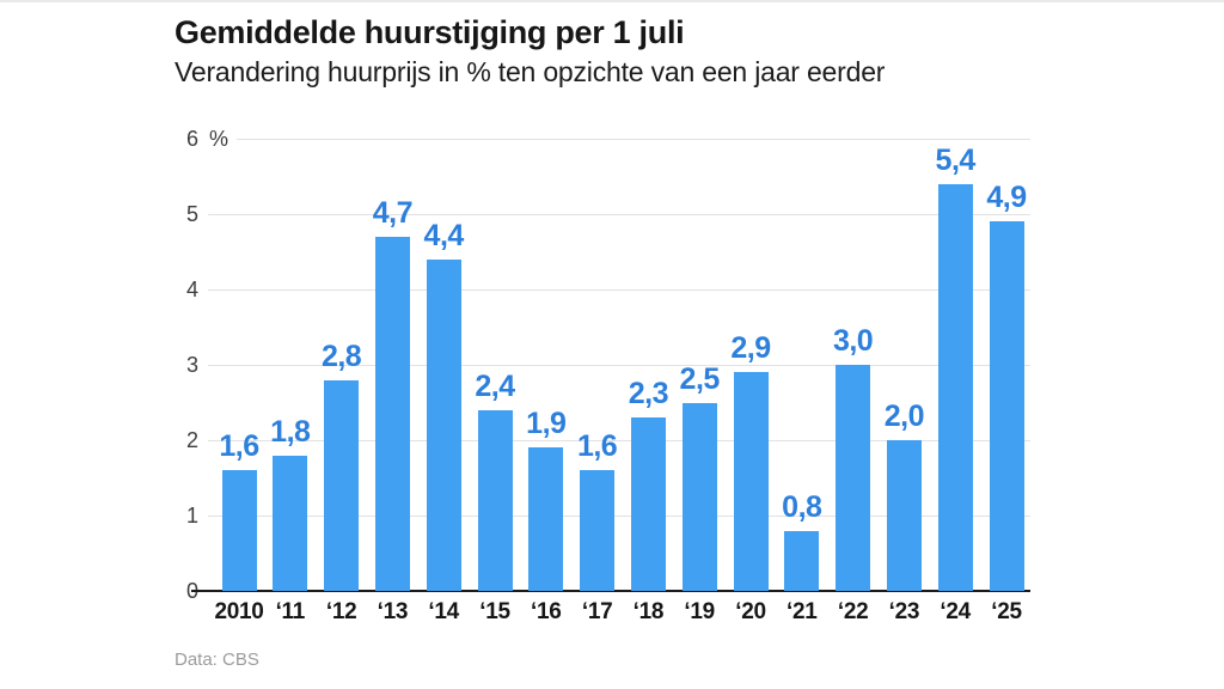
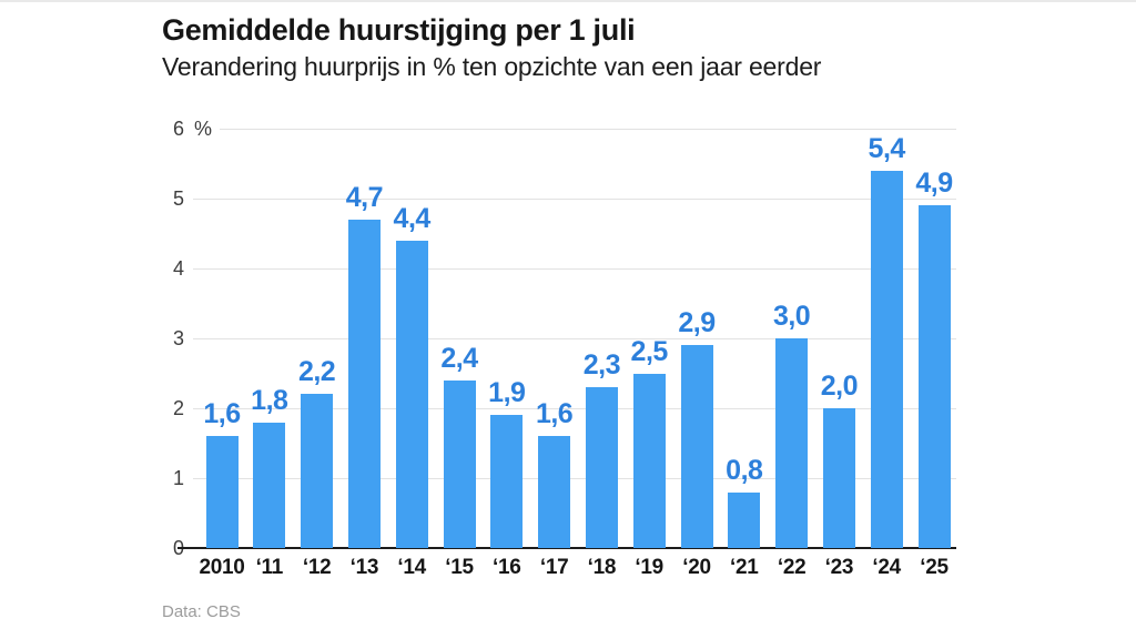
‘12: 2,8 -> 2,2
